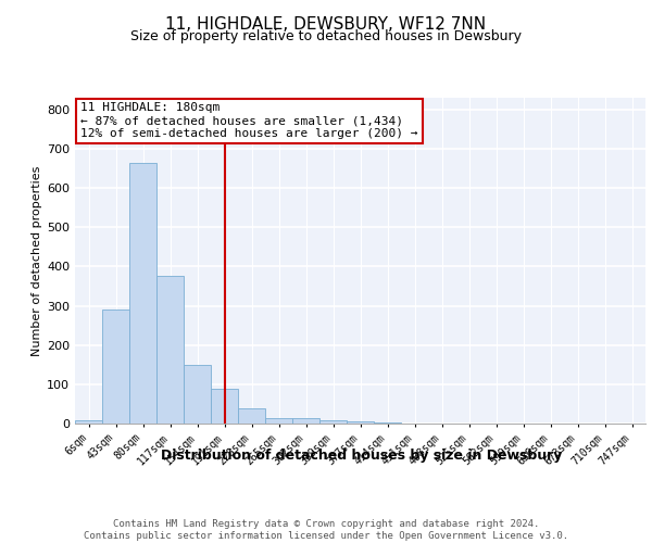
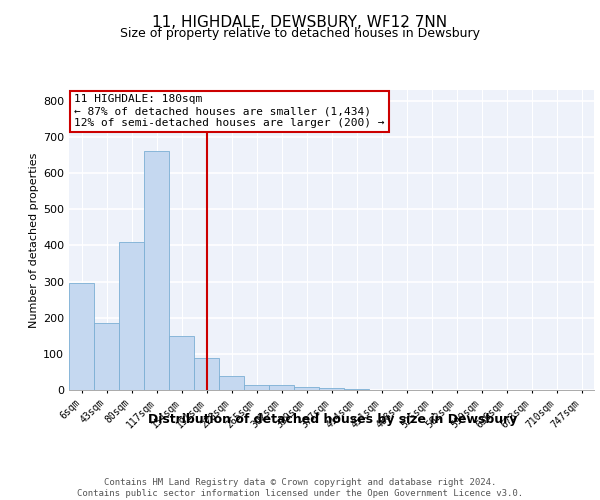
6sqm: 8 -> 295
43sqm: 290 -> 185
80sqm: 665 -> 410
117sqm: 375 -> 660
